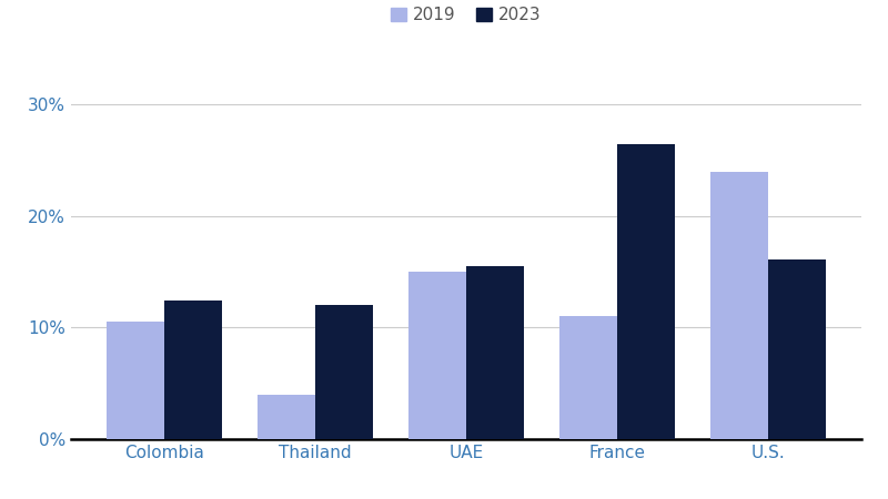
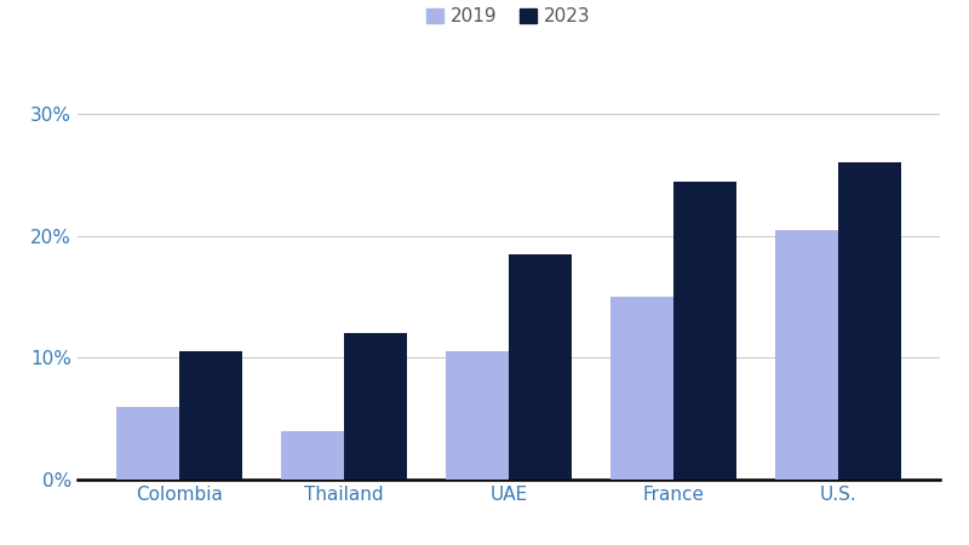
2019/Colombia: 10.5% -> 6.0%
2023/Colombia: 12.4% -> 10.5%
2019/UAE: 15.0% -> 10.5%
2023/UAE: 15.5% -> 18.5%
2019/France: 11.0% -> 15.0%
2023/France: 26.4% -> 24.5%
2019/U.S.: 24.0% -> 20.5%
2023/U.S.: 16.1% -> 26.0%
